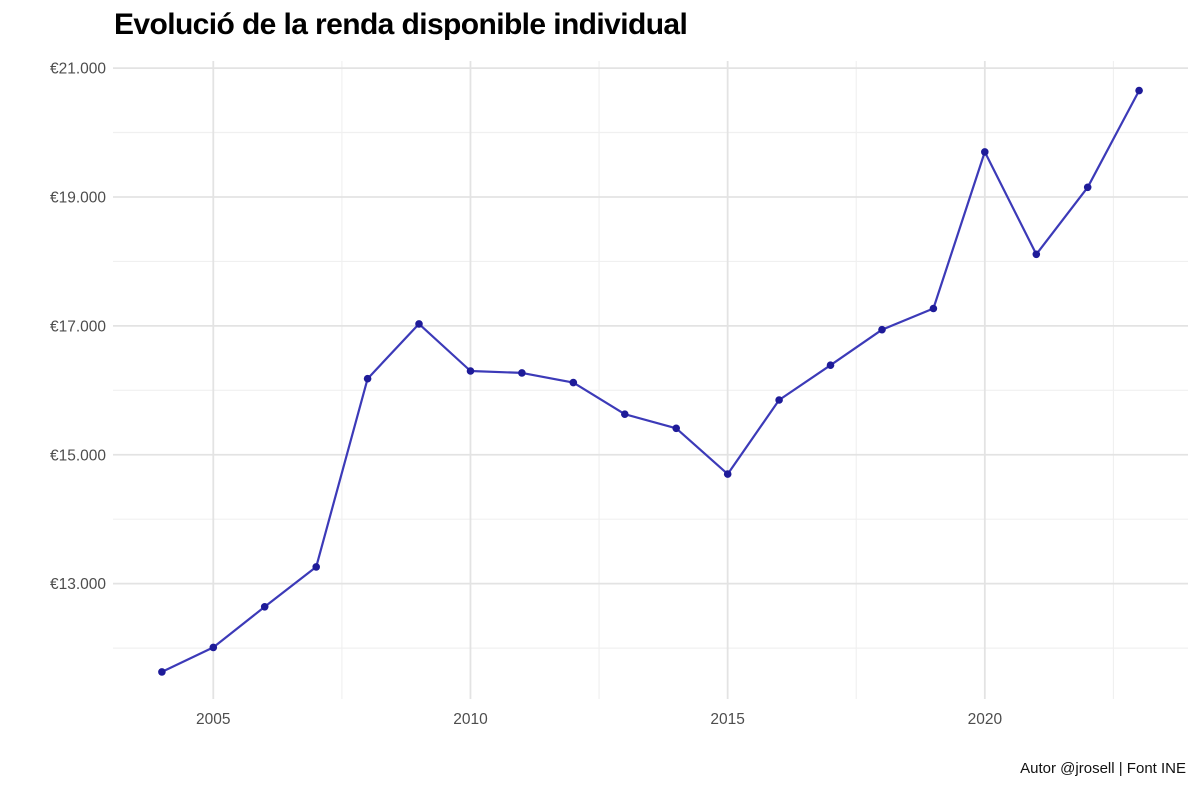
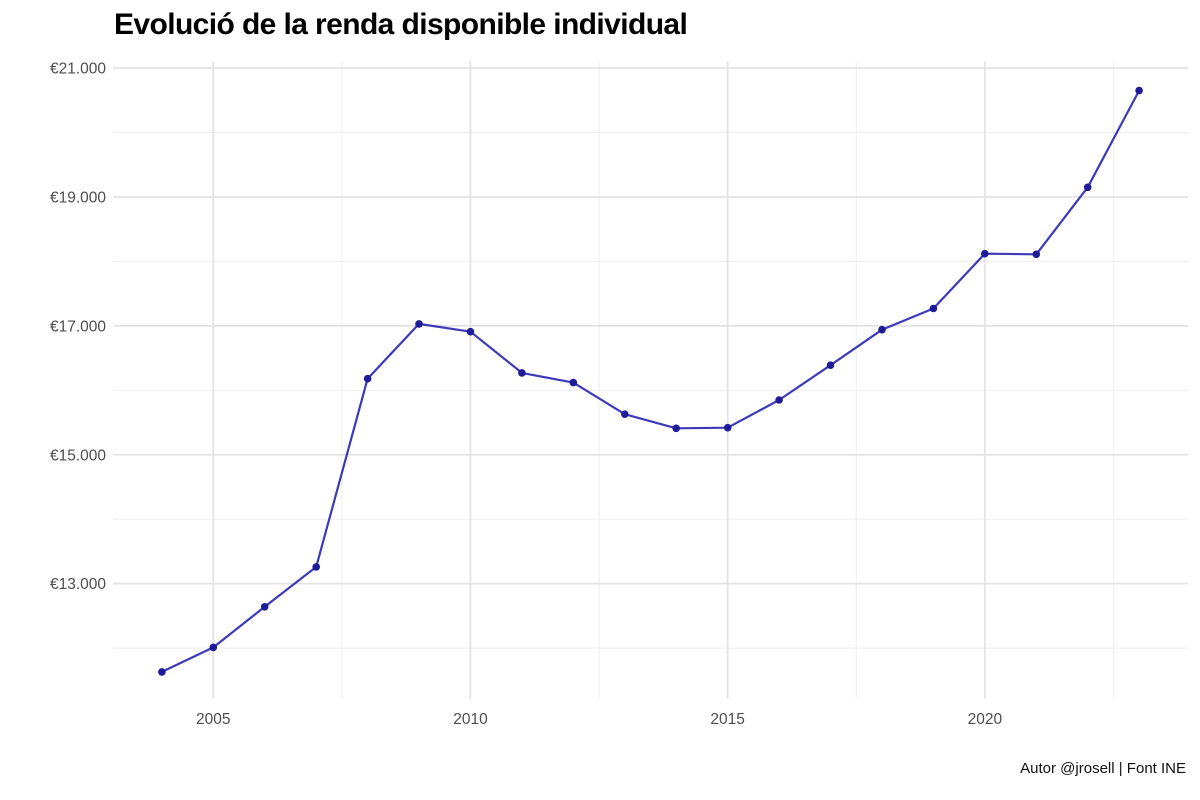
2010: €16300 -> €16900
2015: €14700 -> €15400
2020: €19700 -> €18100
